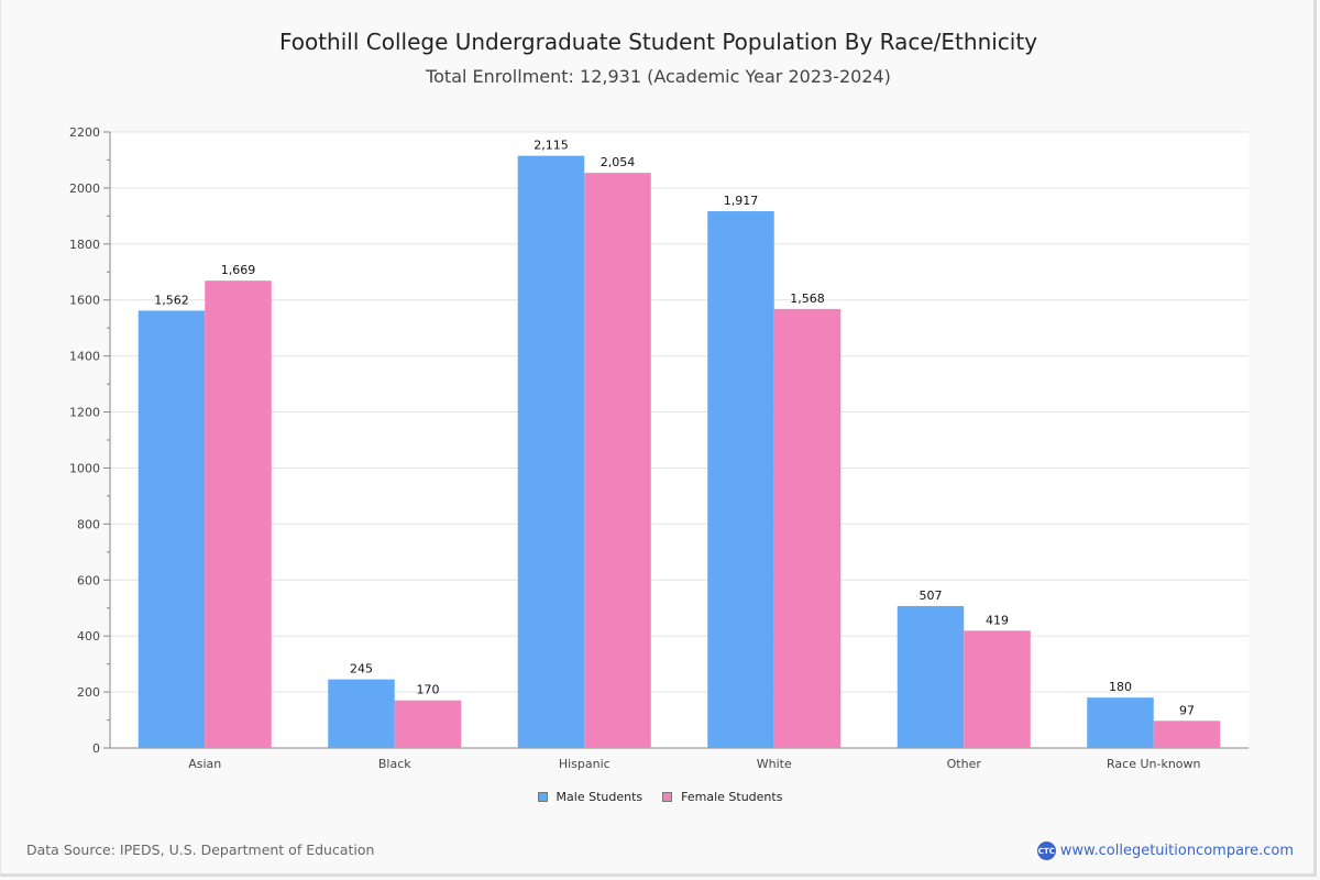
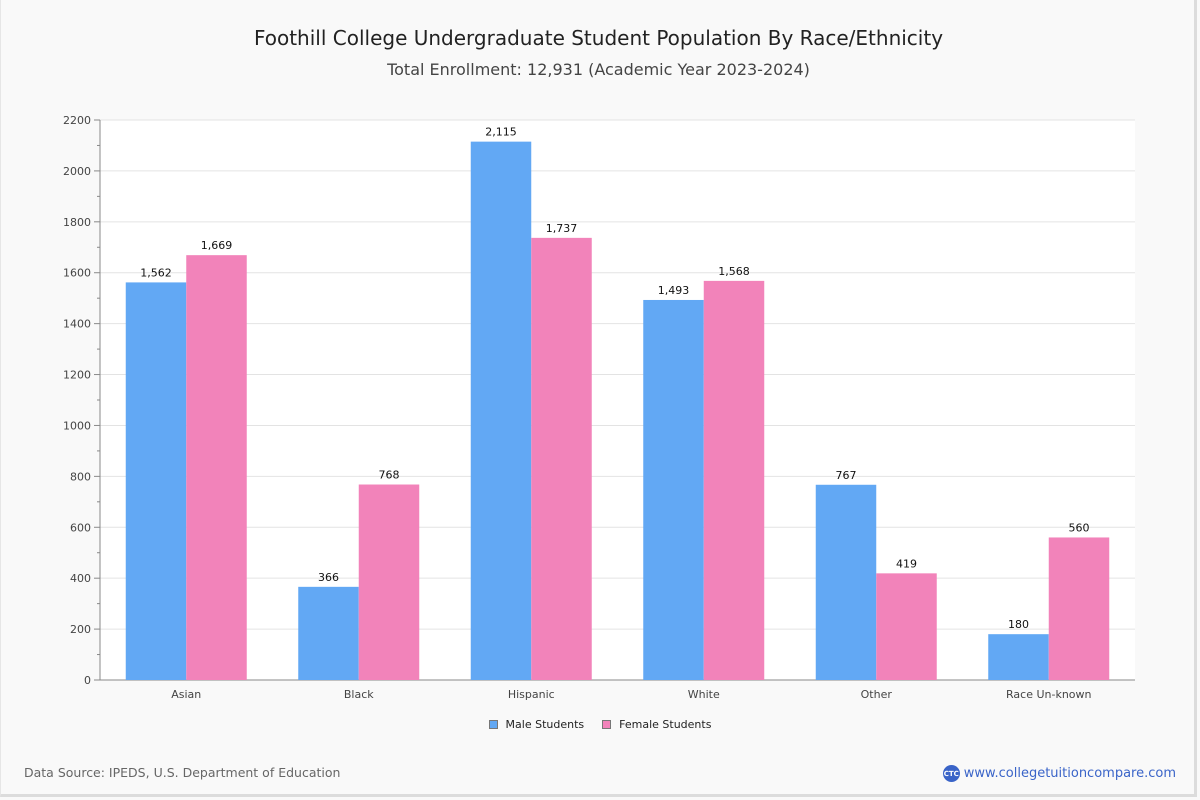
Male Students/Black: 245 -> 366
Female Students/Black: 170 -> 768
Female Students/Hispanic: 2,054 -> 1,737
Male Students/White: 1,917 -> 1,493
Male Students/Other: 507 -> 767
Female Students/Race Un-known: 97 -> 560
